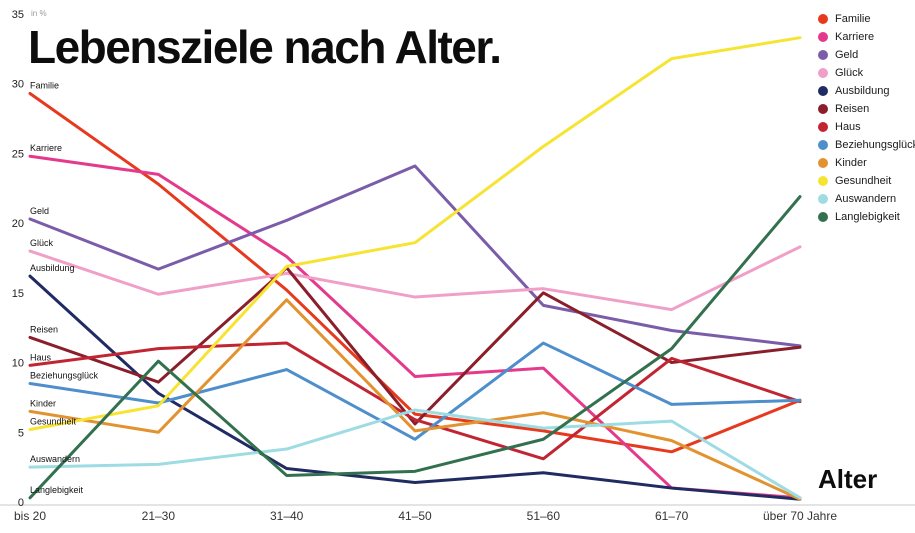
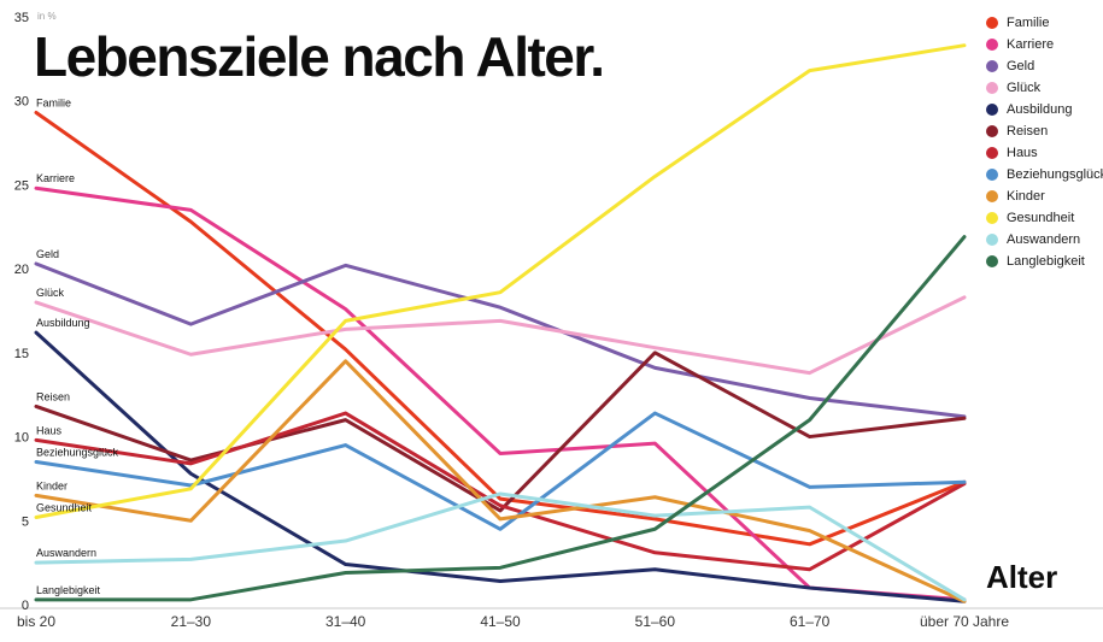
Haus/21–30: 11.0 -> 8.4
Langlebigkeit/21–30: 10.1 -> 0.3
Reisen/31–40: 16.8 -> 11.0
Geld/41–50: 24.1 -> 17.7
Glück/41–50: 14.7 -> 16.9
Haus/61–70: 10.3 -> 2.1
